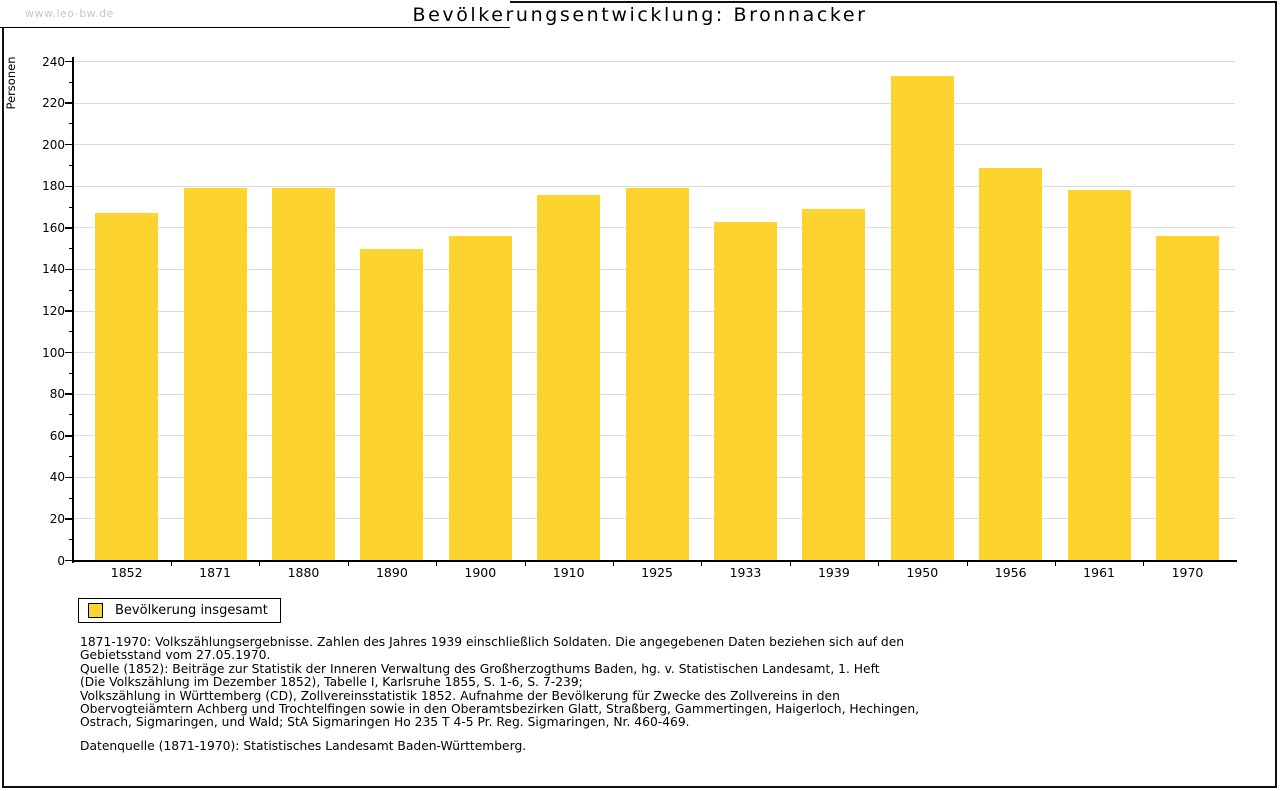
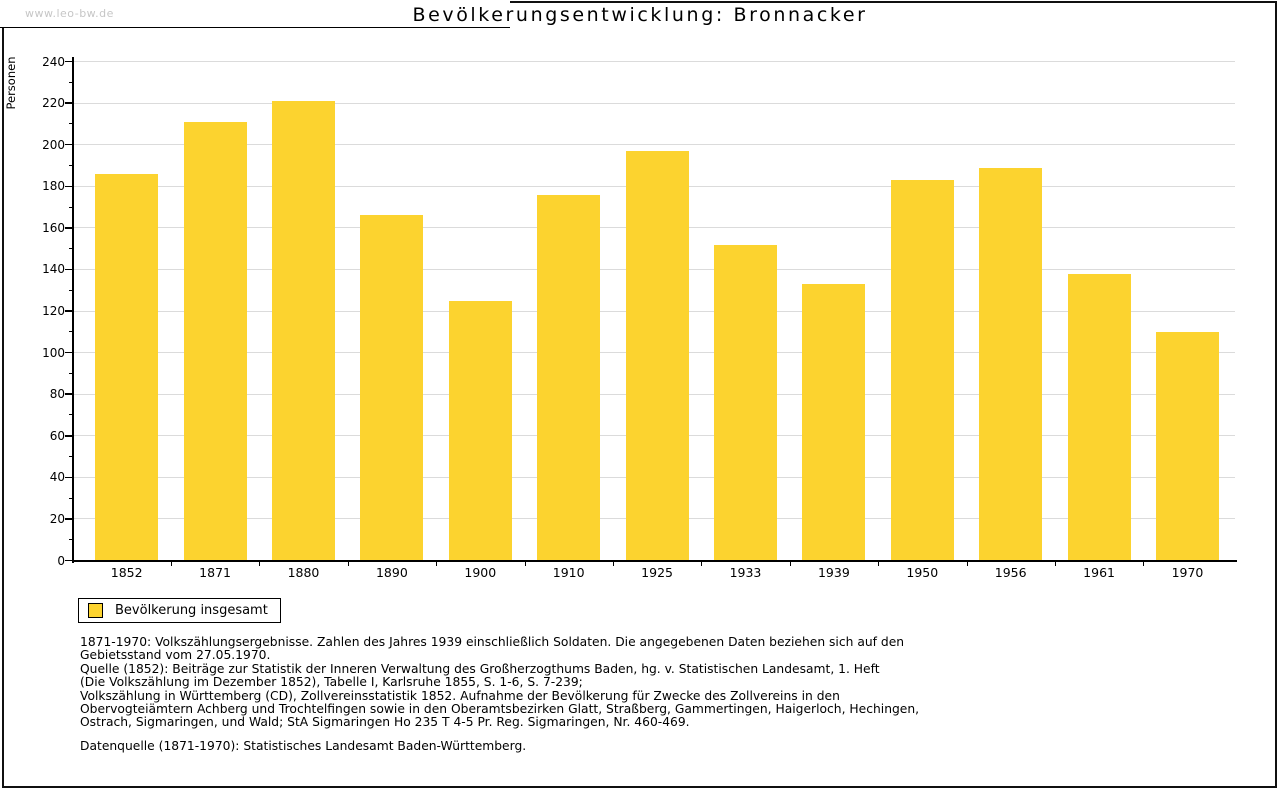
1852: 167 -> 186
1871: 179 -> 211
1880: 179 -> 221
1890: 150 -> 166
1900: 156 -> 125
1925: 179 -> 197
1933: 163 -> 152
1939: 169 -> 133
1950: 233 -> 183
1961: 178 -> 138
1970: 156 -> 110
